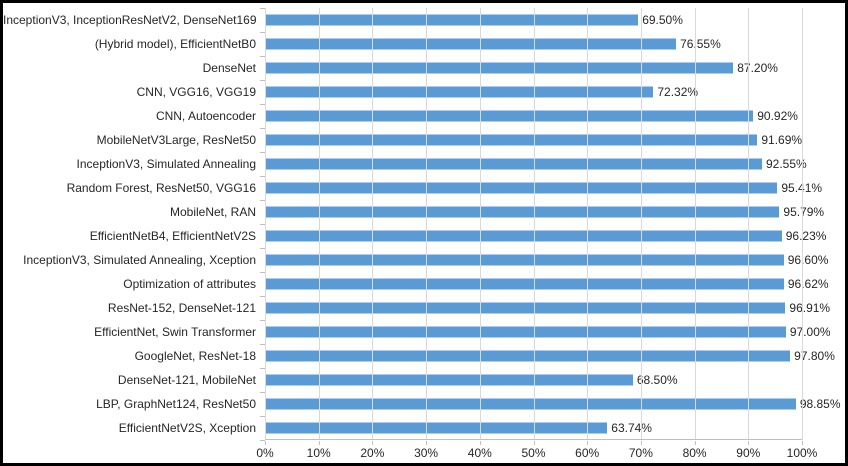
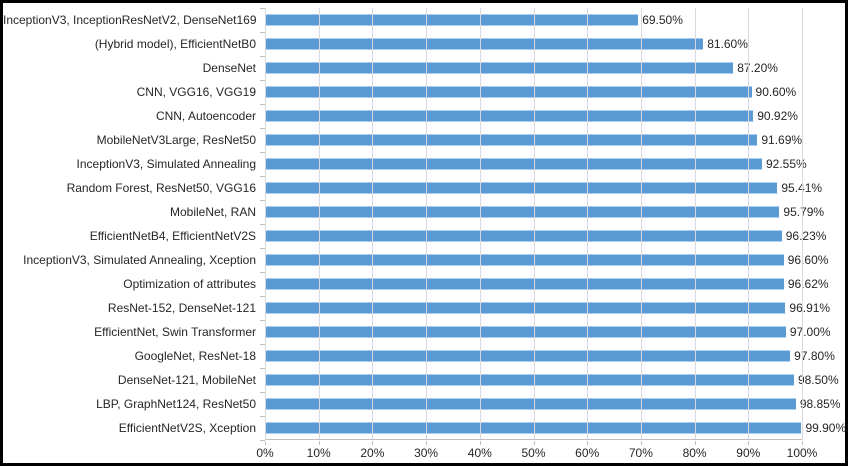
(Hybrid model), EfficientNetB0: 76.55% -> 81.60%
CNN, VGG16, VGG19: 72.32% -> 90.60%
DenseNet-121, MobileNet: 68.50% -> 98.50%
EfficientNetV2S, Xception: 63.74% -> 99.90%
